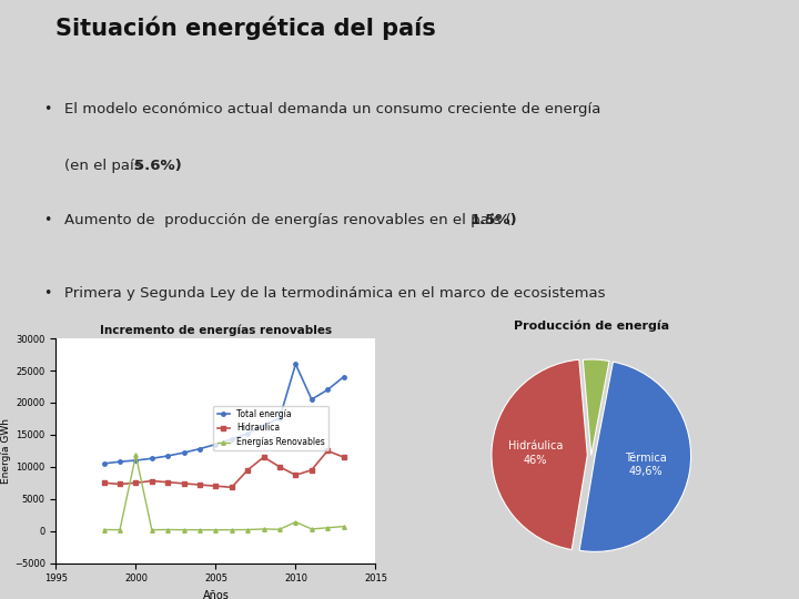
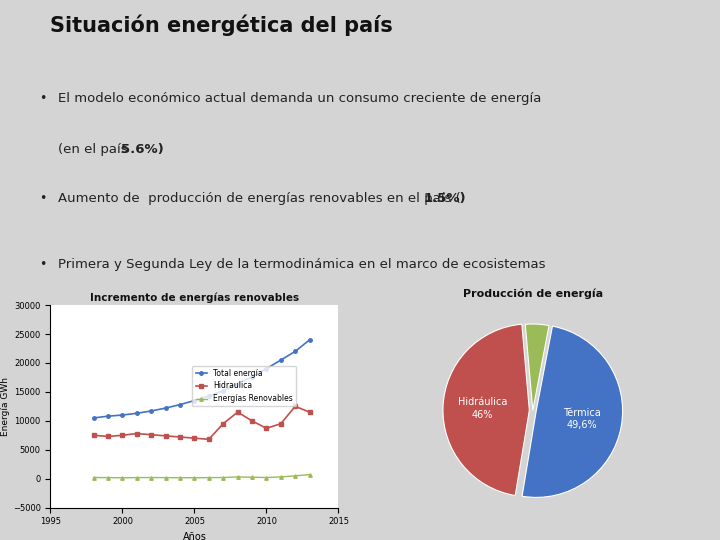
Energías Renovables/2000: 11800 -> 200
Total energía/2010: 26000 -> 19000
Energías Renovables/2010: 1400 -> 200
